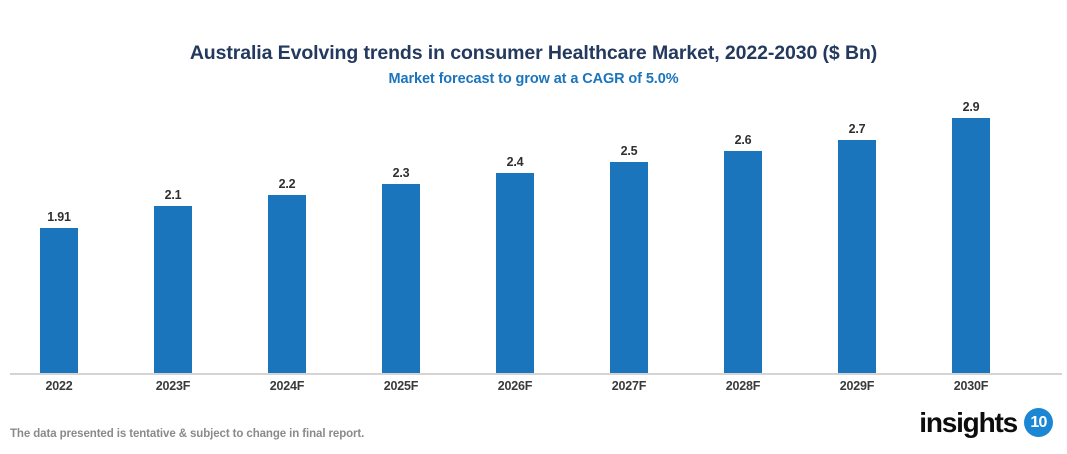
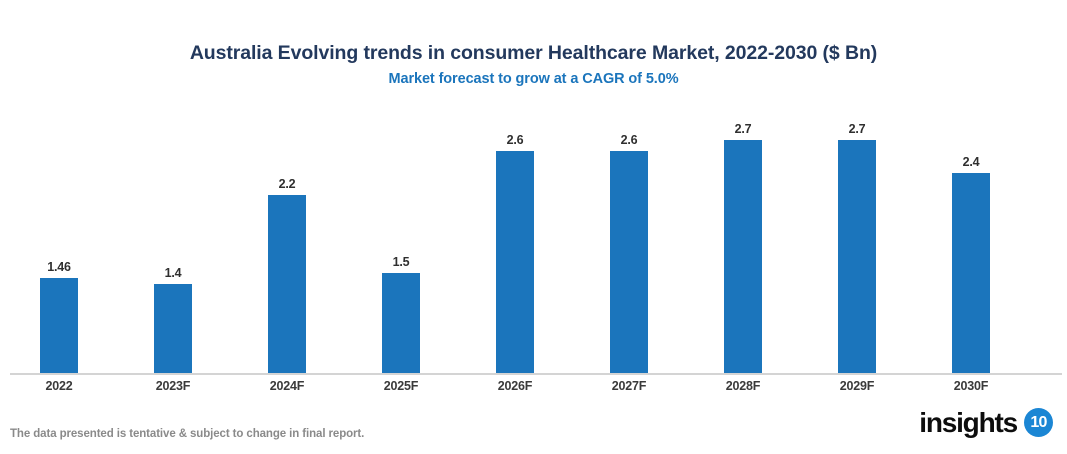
2022: 1.91 -> 1.46
2023F: 2.1 -> 1.4
2025F: 2.3 -> 1.5
2026F: 2.4 -> 2.6
2027F: 2.5 -> 2.6
2028F: 2.6 -> 2.7
2030F: 2.9 -> 2.4
